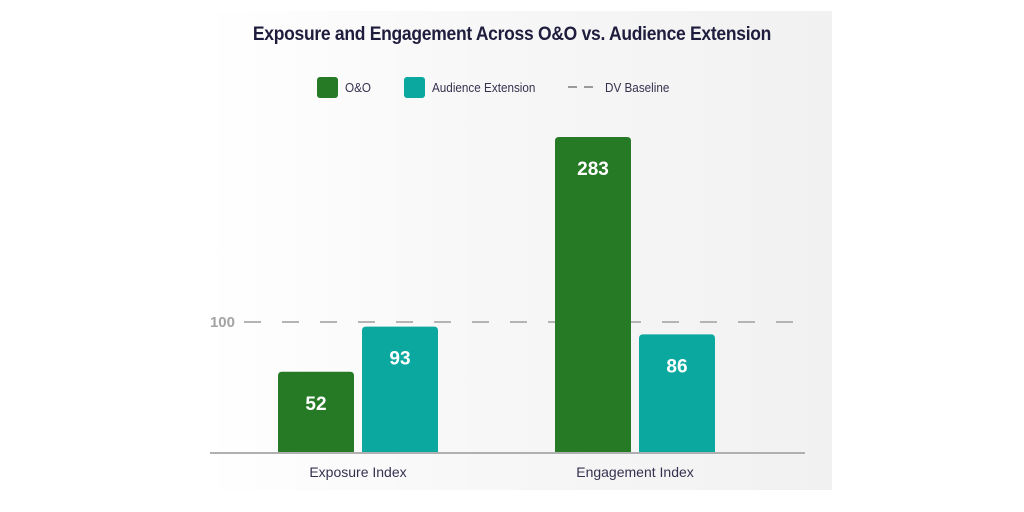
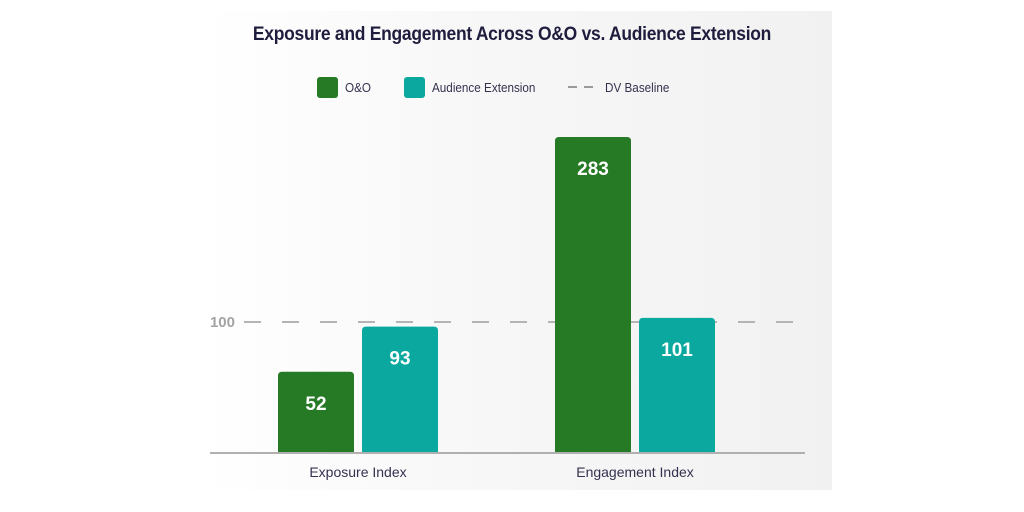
Audience Extension/Engagement Index: 86 -> 101
